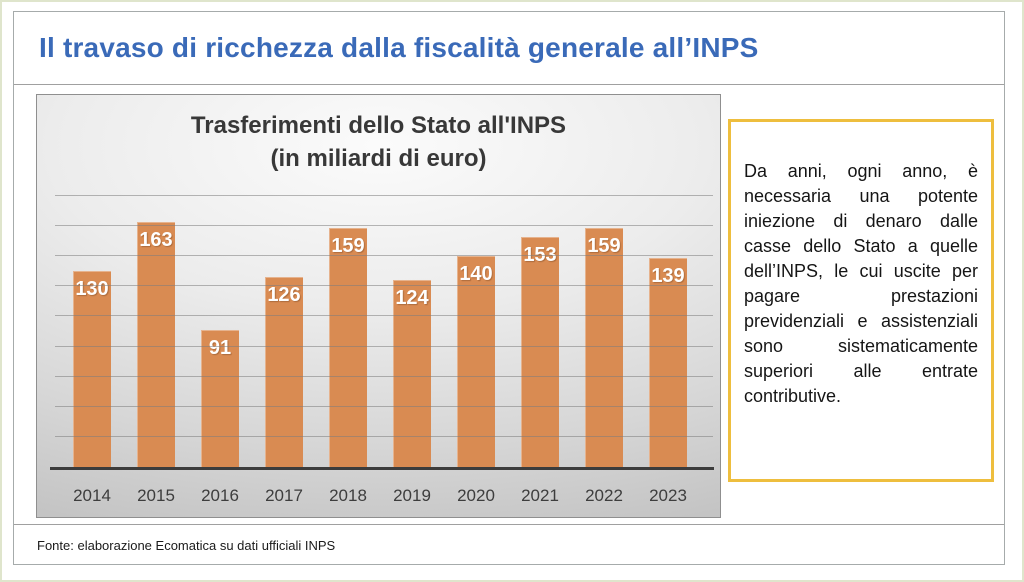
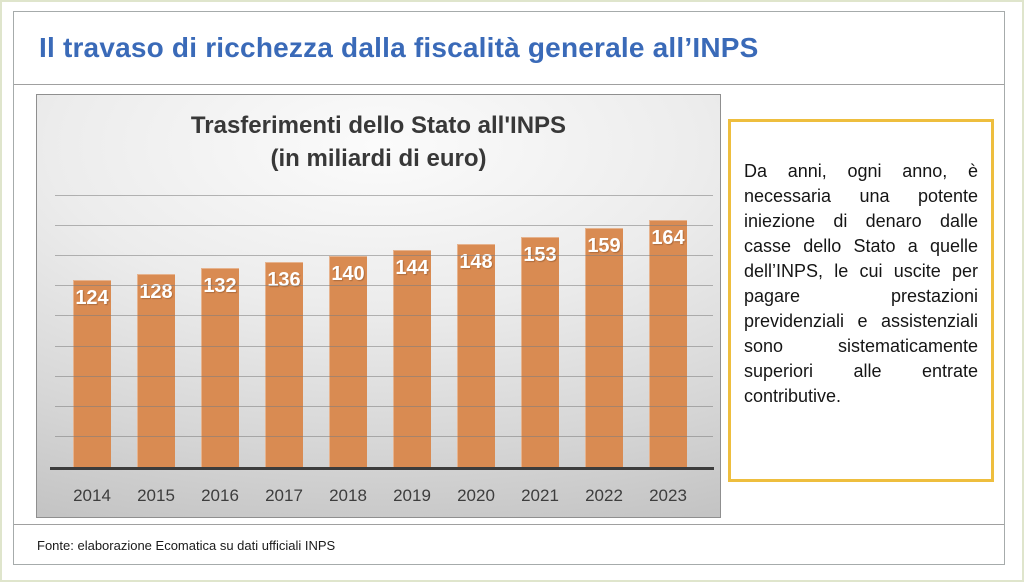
2014: 130 -> 124
2015: 163 -> 128
2016: 91 -> 132
2017: 126 -> 136
2018: 159 -> 140
2019: 124 -> 144
2020: 140 -> 148
2023: 139 -> 164
